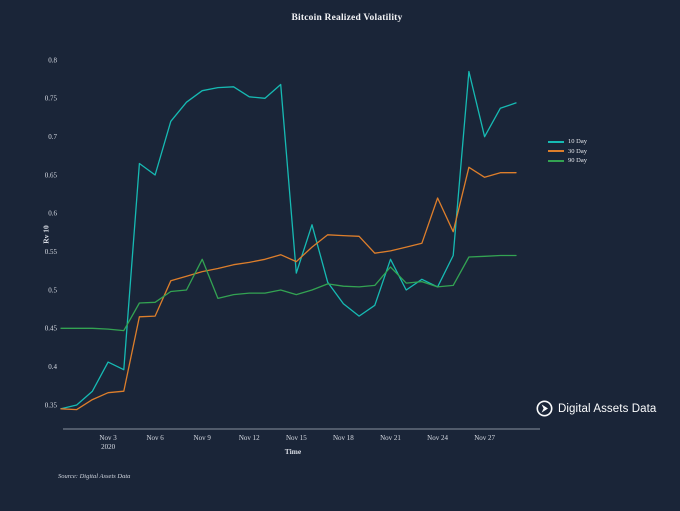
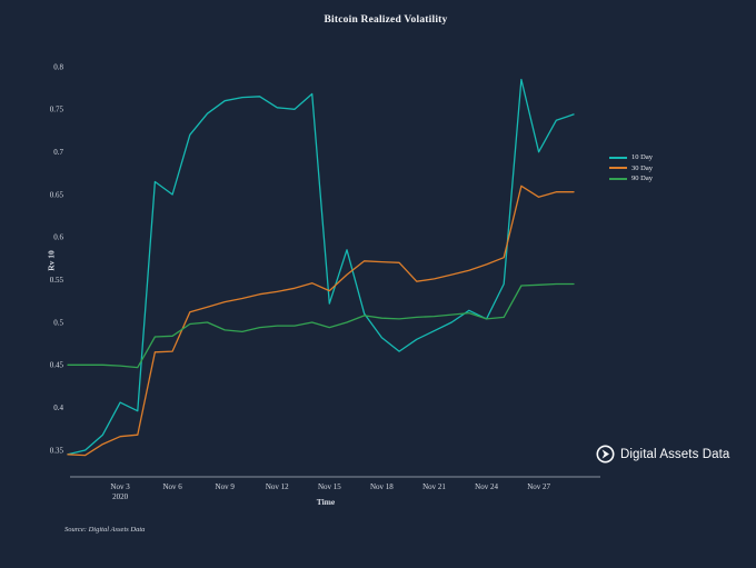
90 Day/Nov 9: 0.54 -> 0.49
10 Day/Nov 21: 0.54 -> 0.49
90 Day/Nov 21: 0.53 -> 0.51
30 Day/Nov 24: 0.62 -> 0.57
